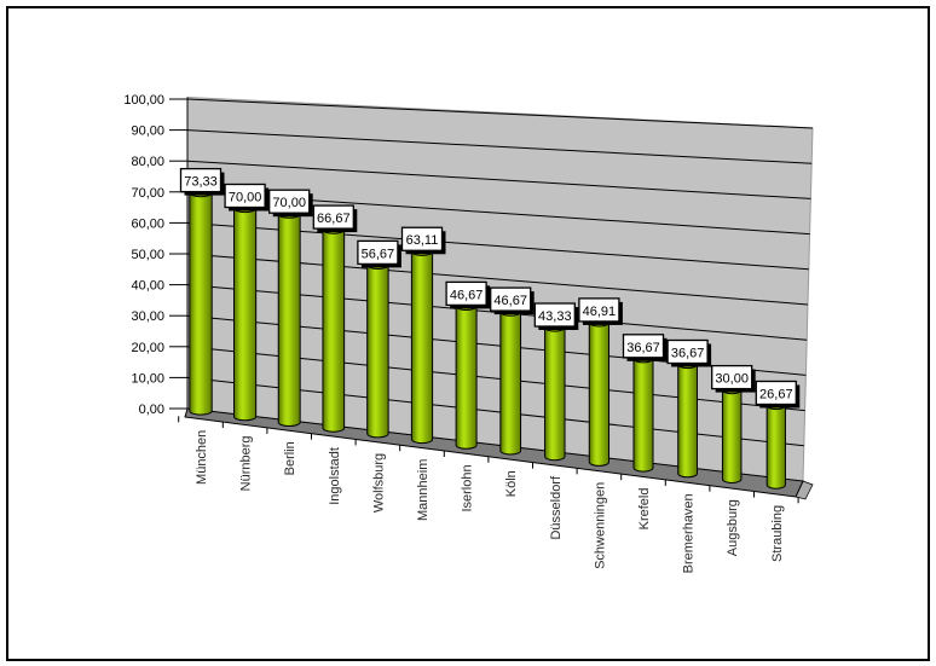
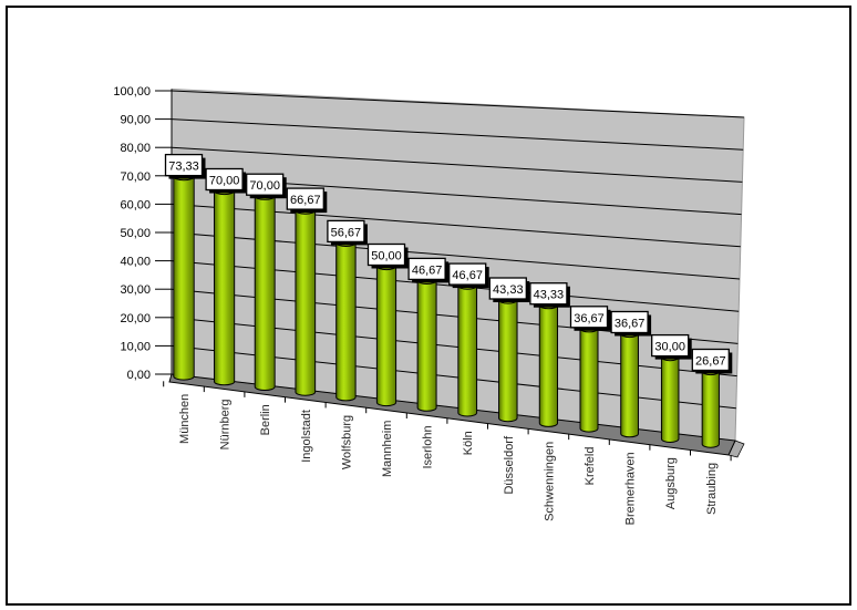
Mannheim: 63,11 -> 50,00
Schwenningen: 46,91 -> 43,33
